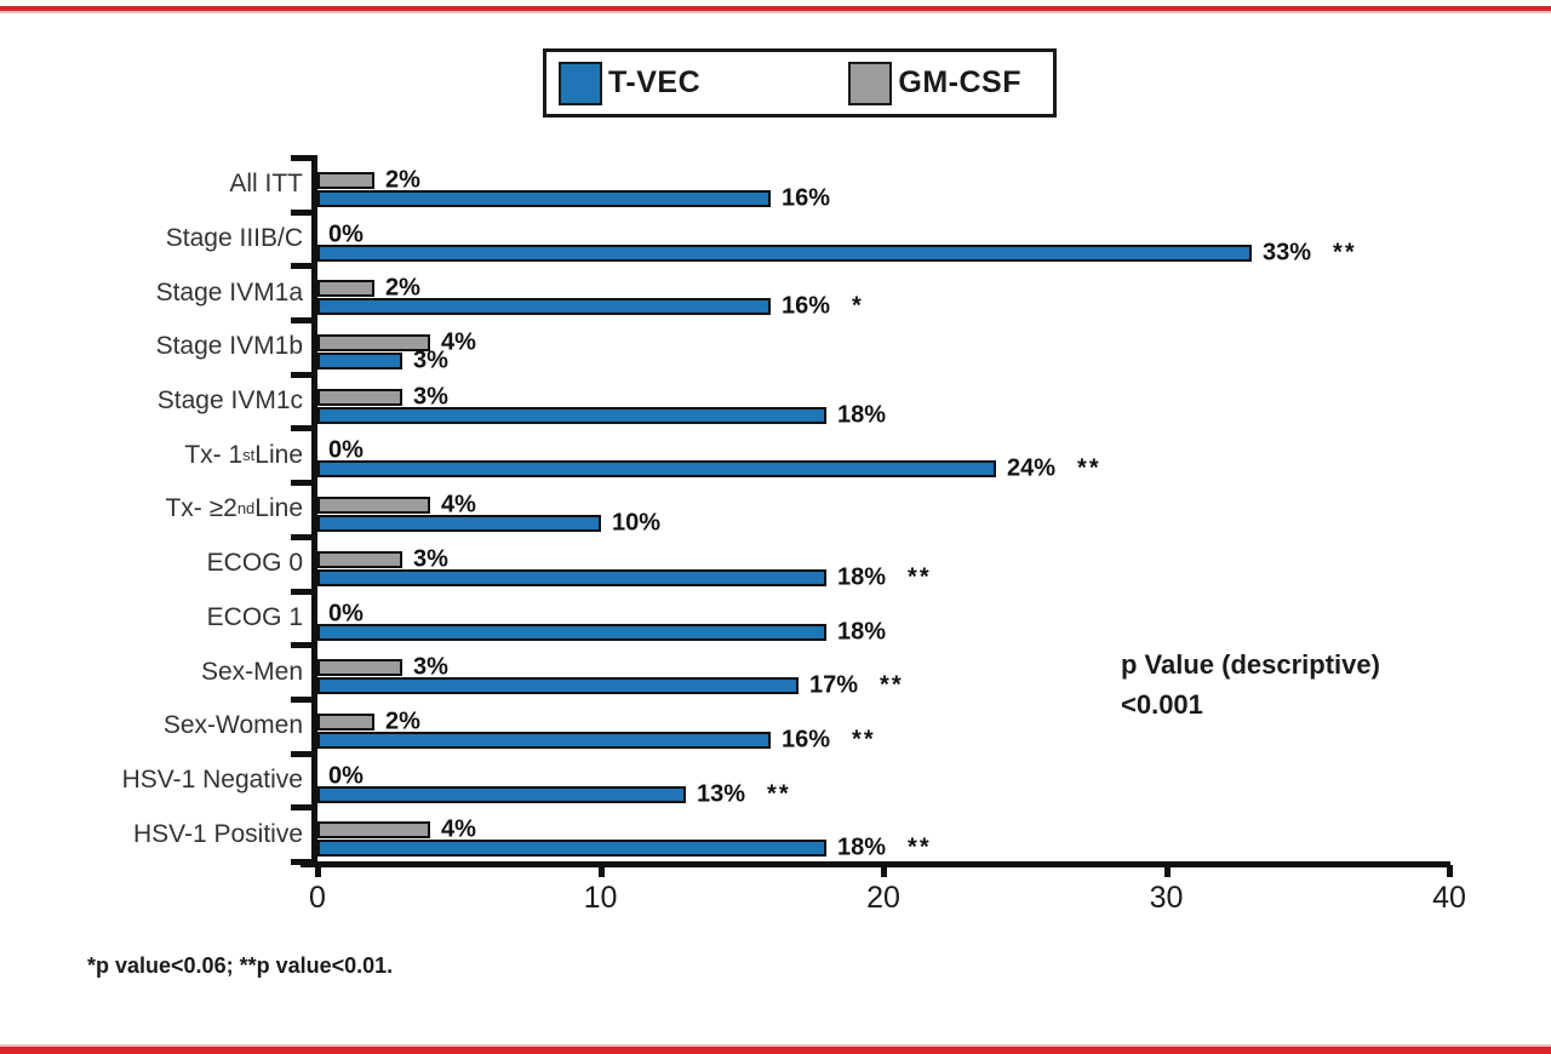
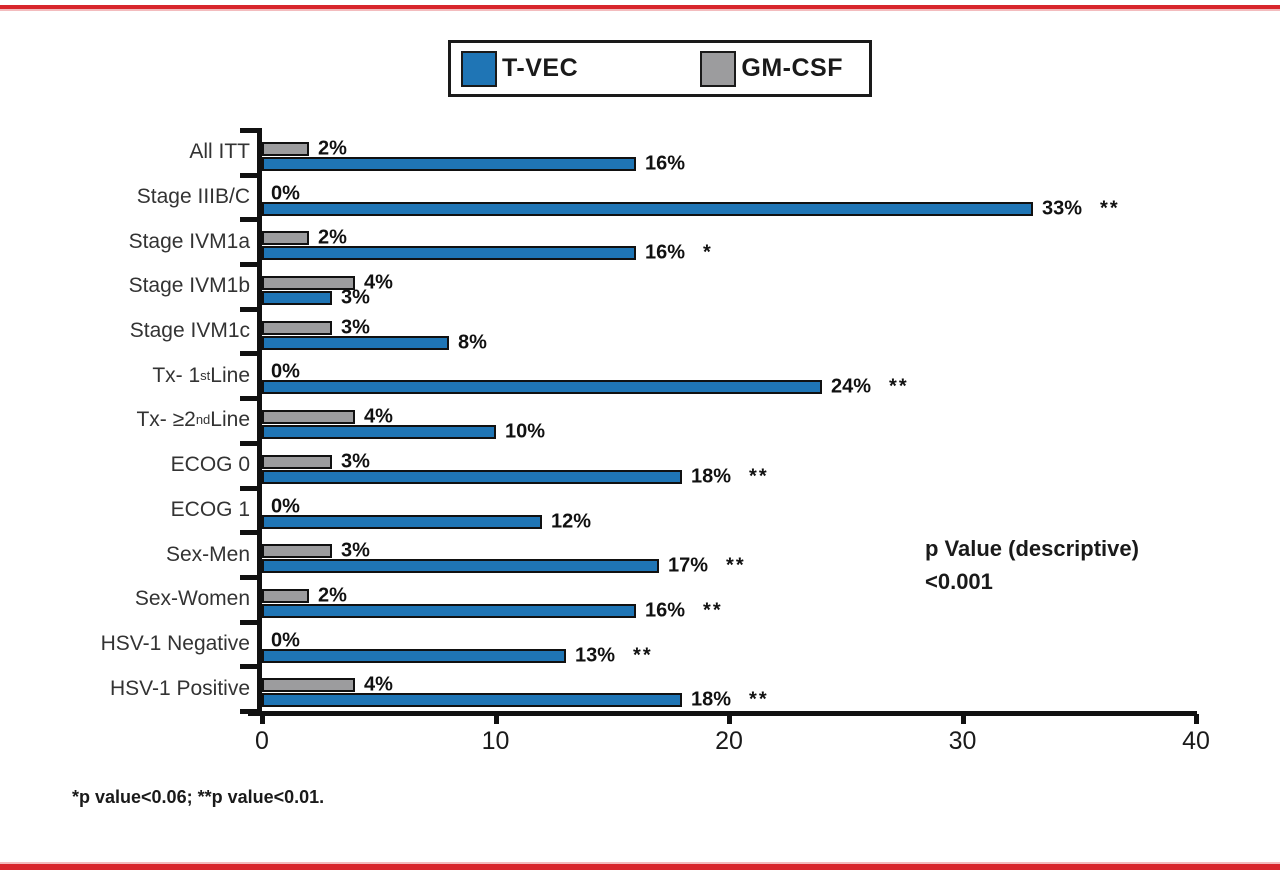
T-VEC/Stage IVM1c: 18% -> 8%
T-VEC/ECOG 1: 18% -> 12%
